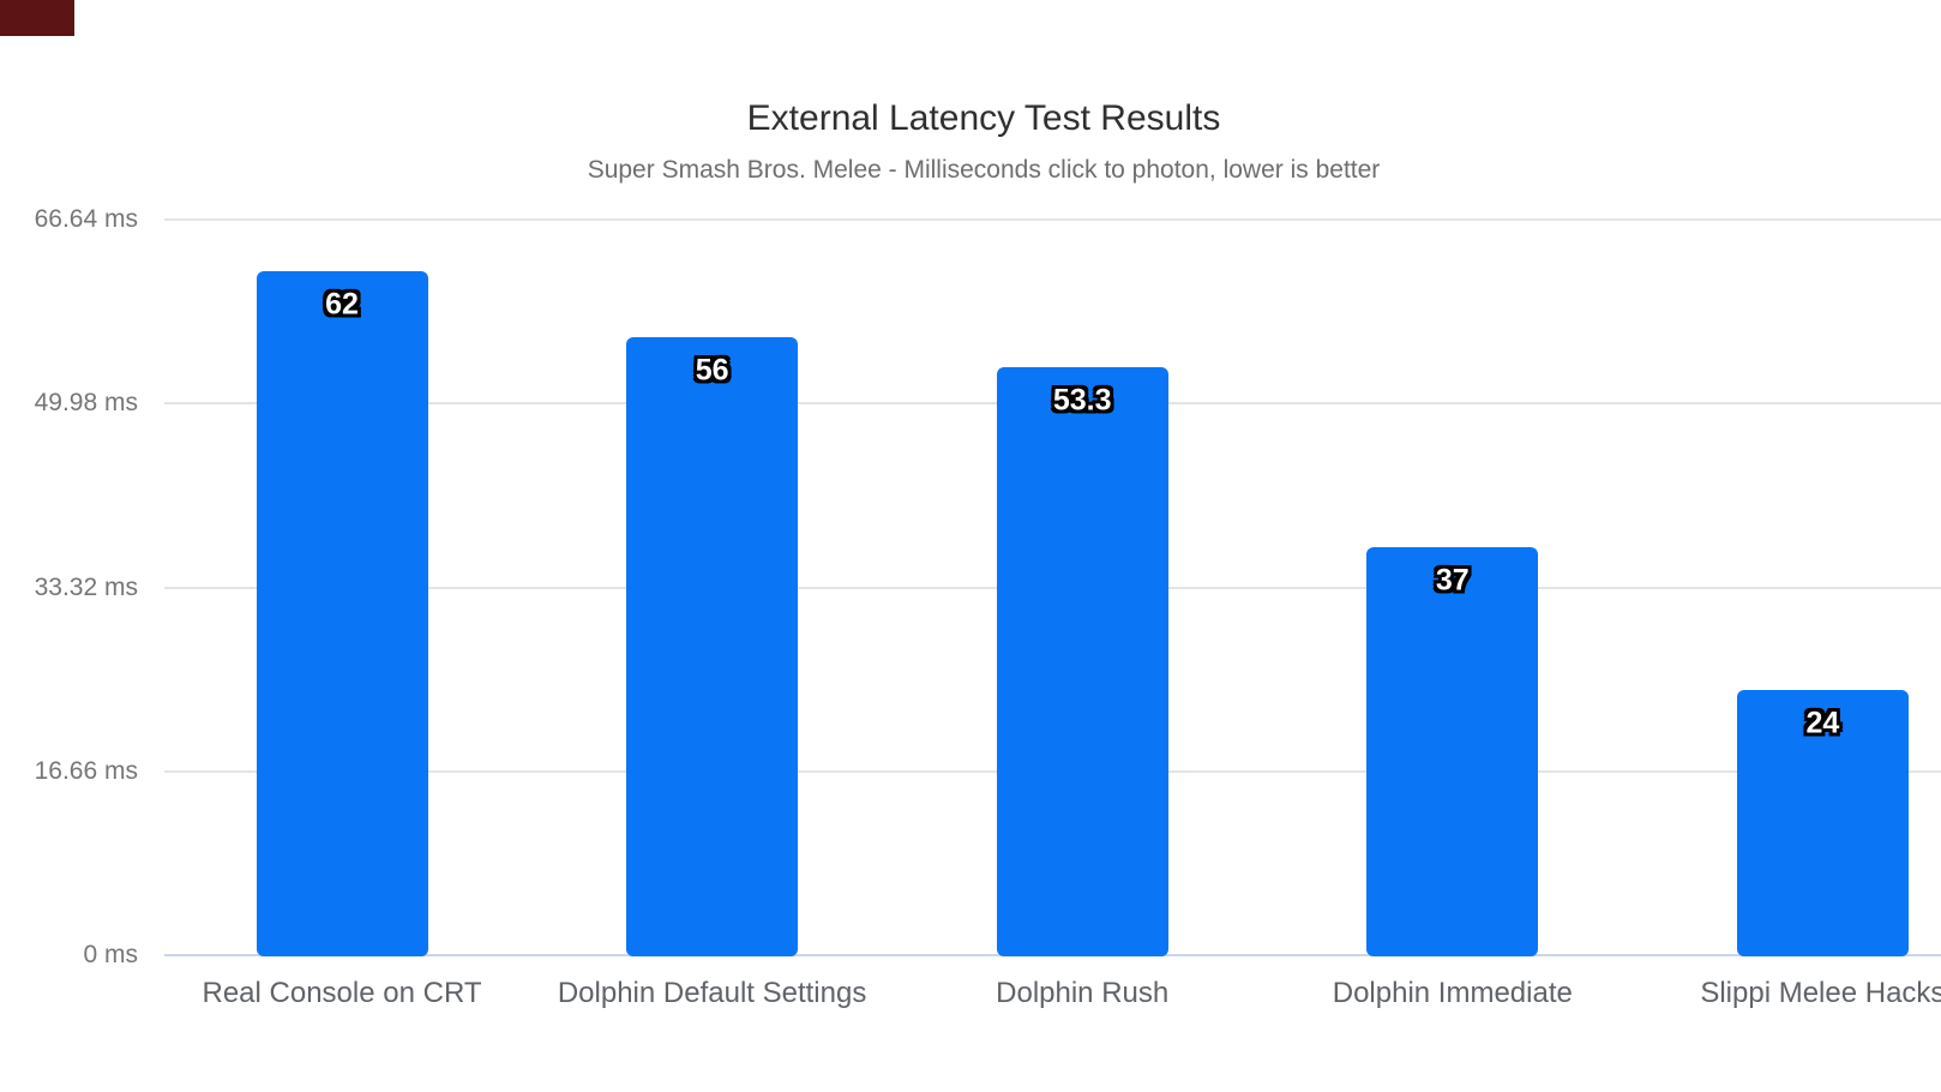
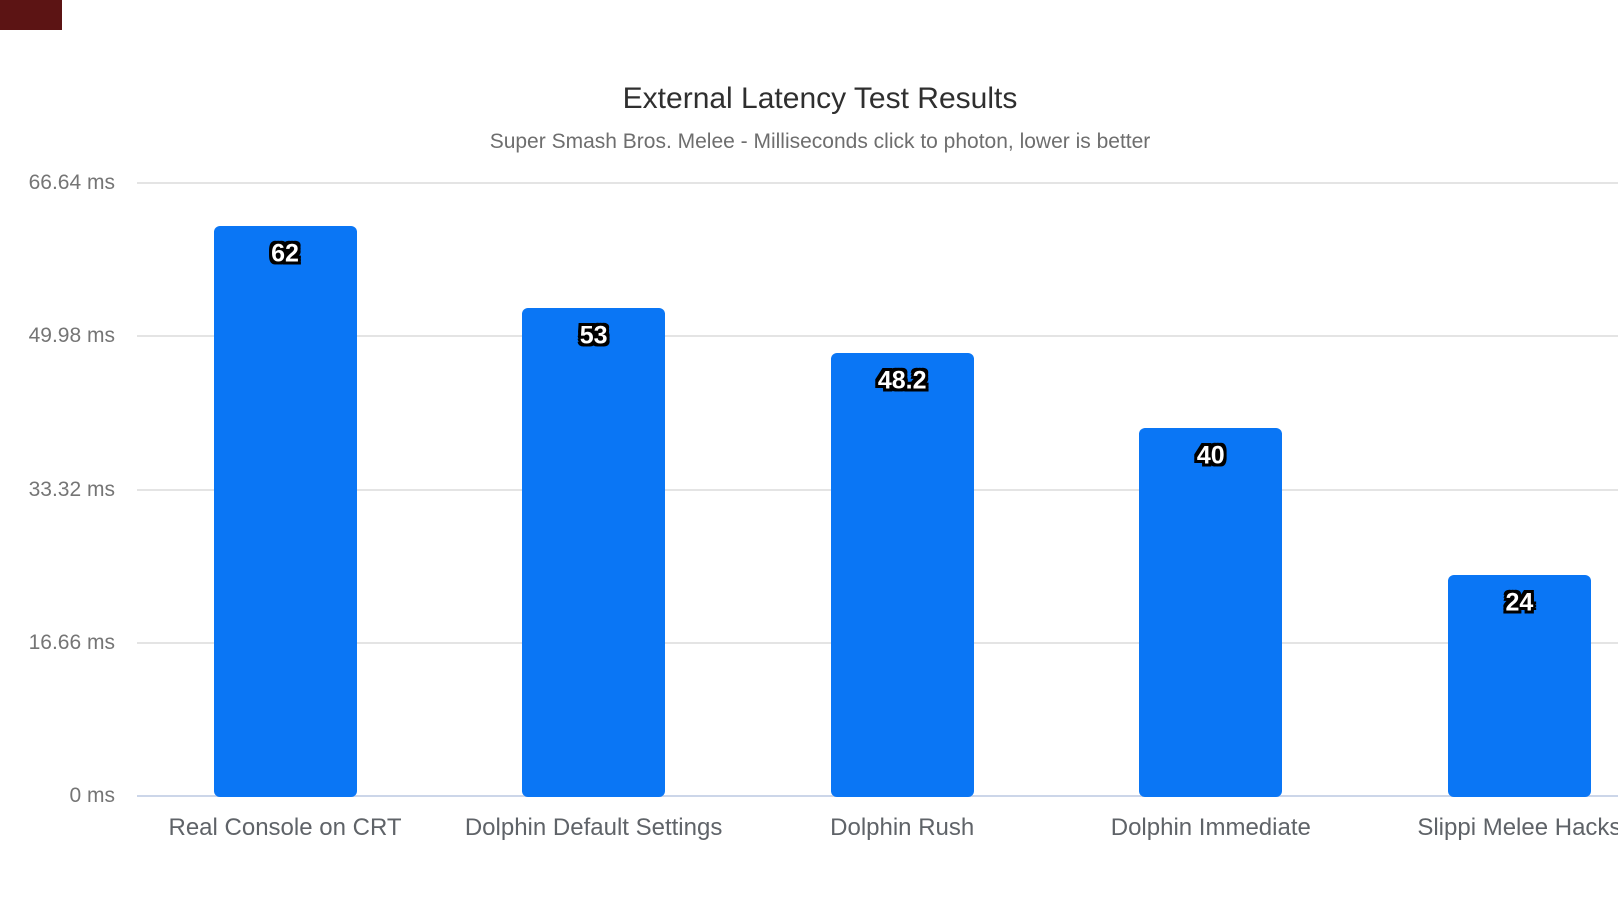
Dolphin Default Settings: 56 -> 53
Dolphin Rush: 53.3 -> 48.2
Dolphin Immediate: 37 -> 40
